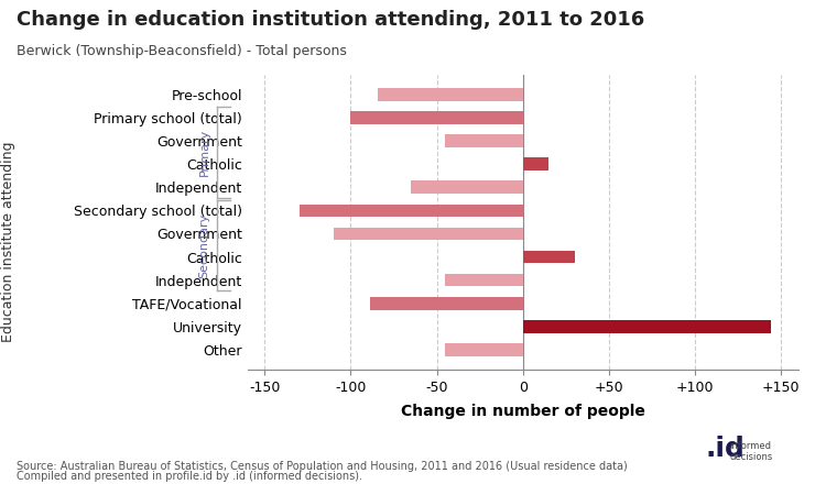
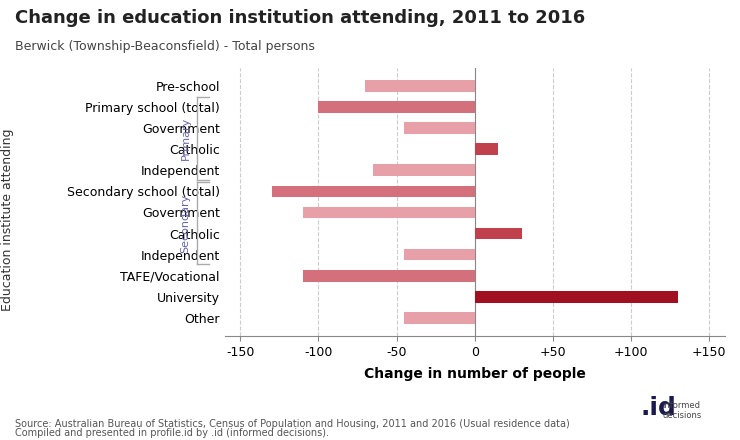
Pre-school: -84 -> -70
TAFE/Vocational: -89 -> -110
University: 144 -> 130
